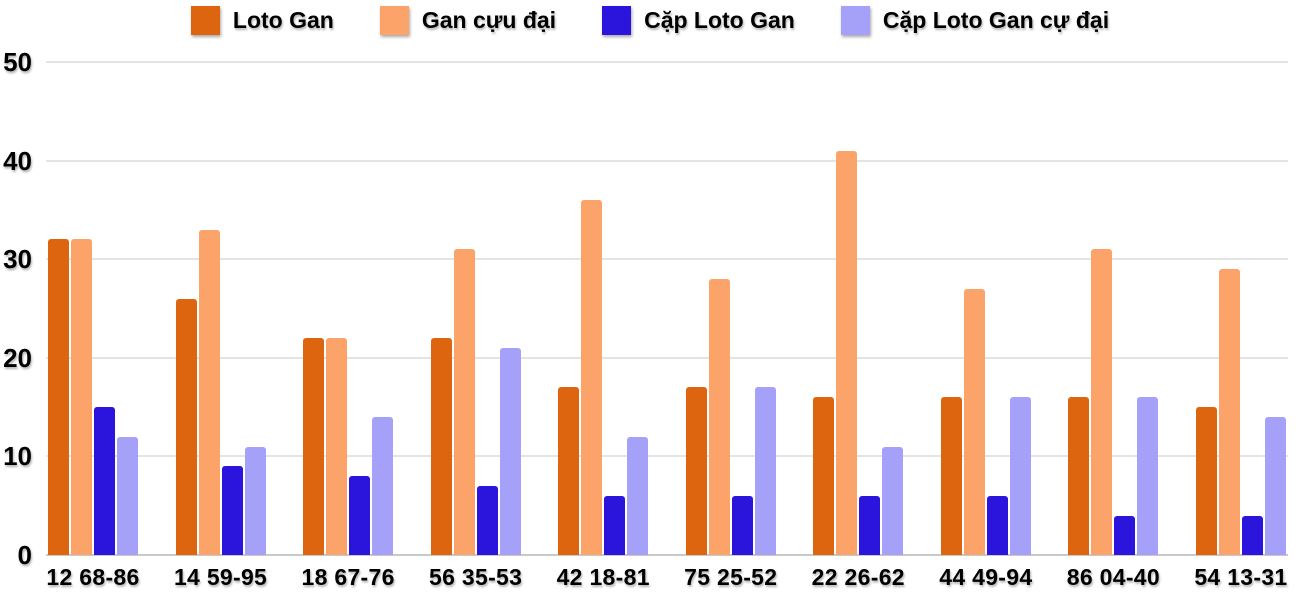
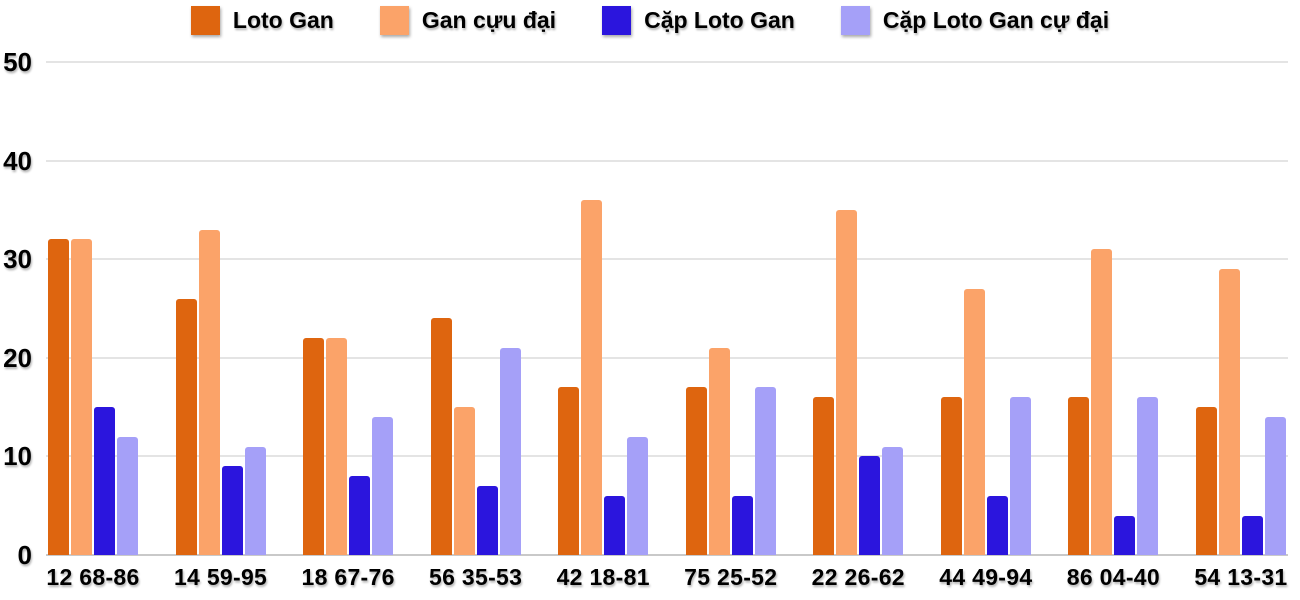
Loto Gan/56 35-53: 22 -> 24
Gan cựu đại/56 35-53: 31 -> 15
Gan cựu đại/75 25-52: 28 -> 21
Gan cựu đại/22 26-62: 41 -> 35
Cặp Loto Gan/22 26-62: 6 -> 10
